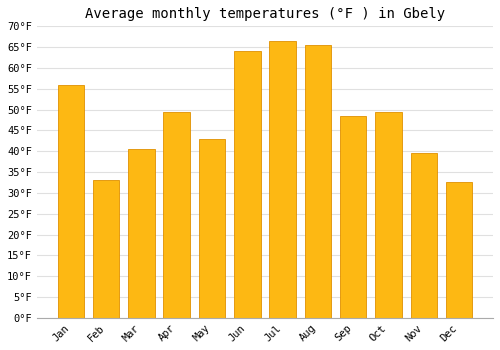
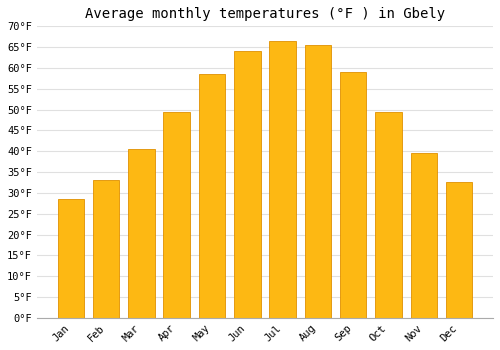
Jan: 56.0°F -> 28.5°F
May: 43.0°F -> 58.5°F
Sep: 48.5°F -> 59.0°F
